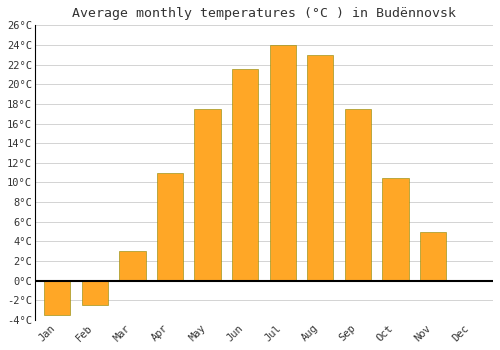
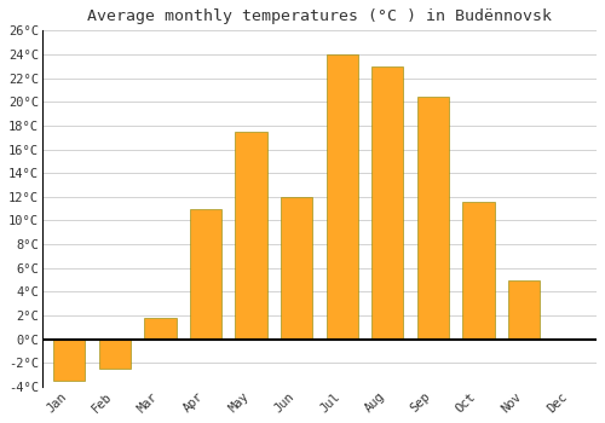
Mar: 3.0°C -> 1.8°C
Jun: 21.5°C -> 12.0°C
Sep: 17.5°C -> 20.4°C
Oct: 10.5°C -> 11.6°C
